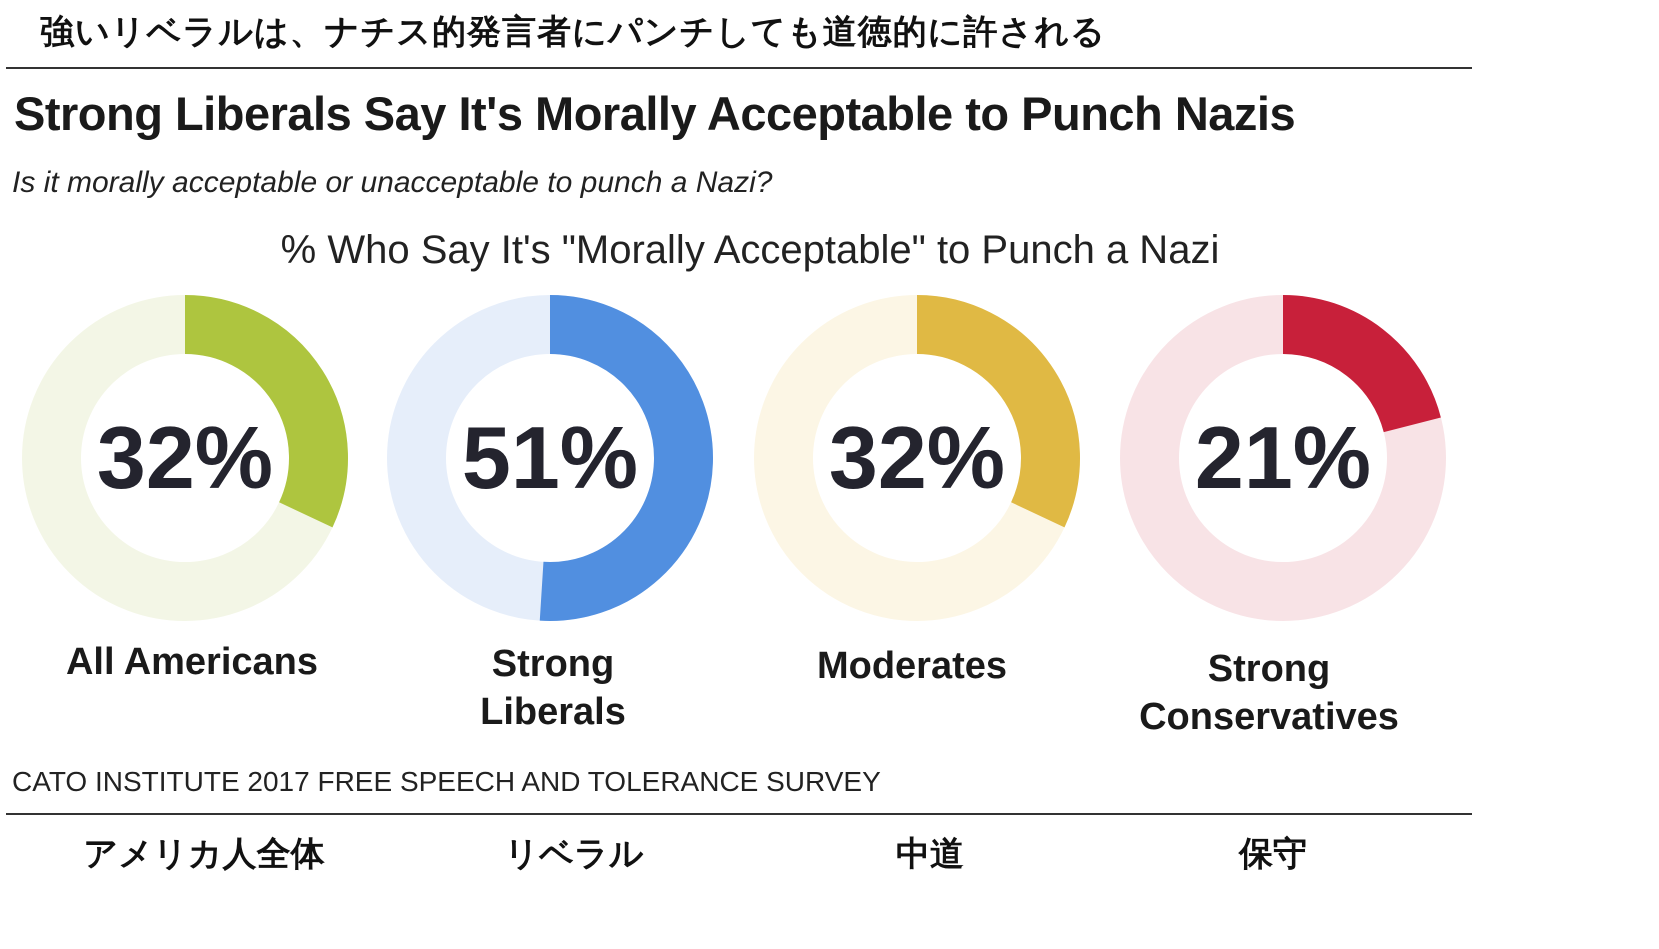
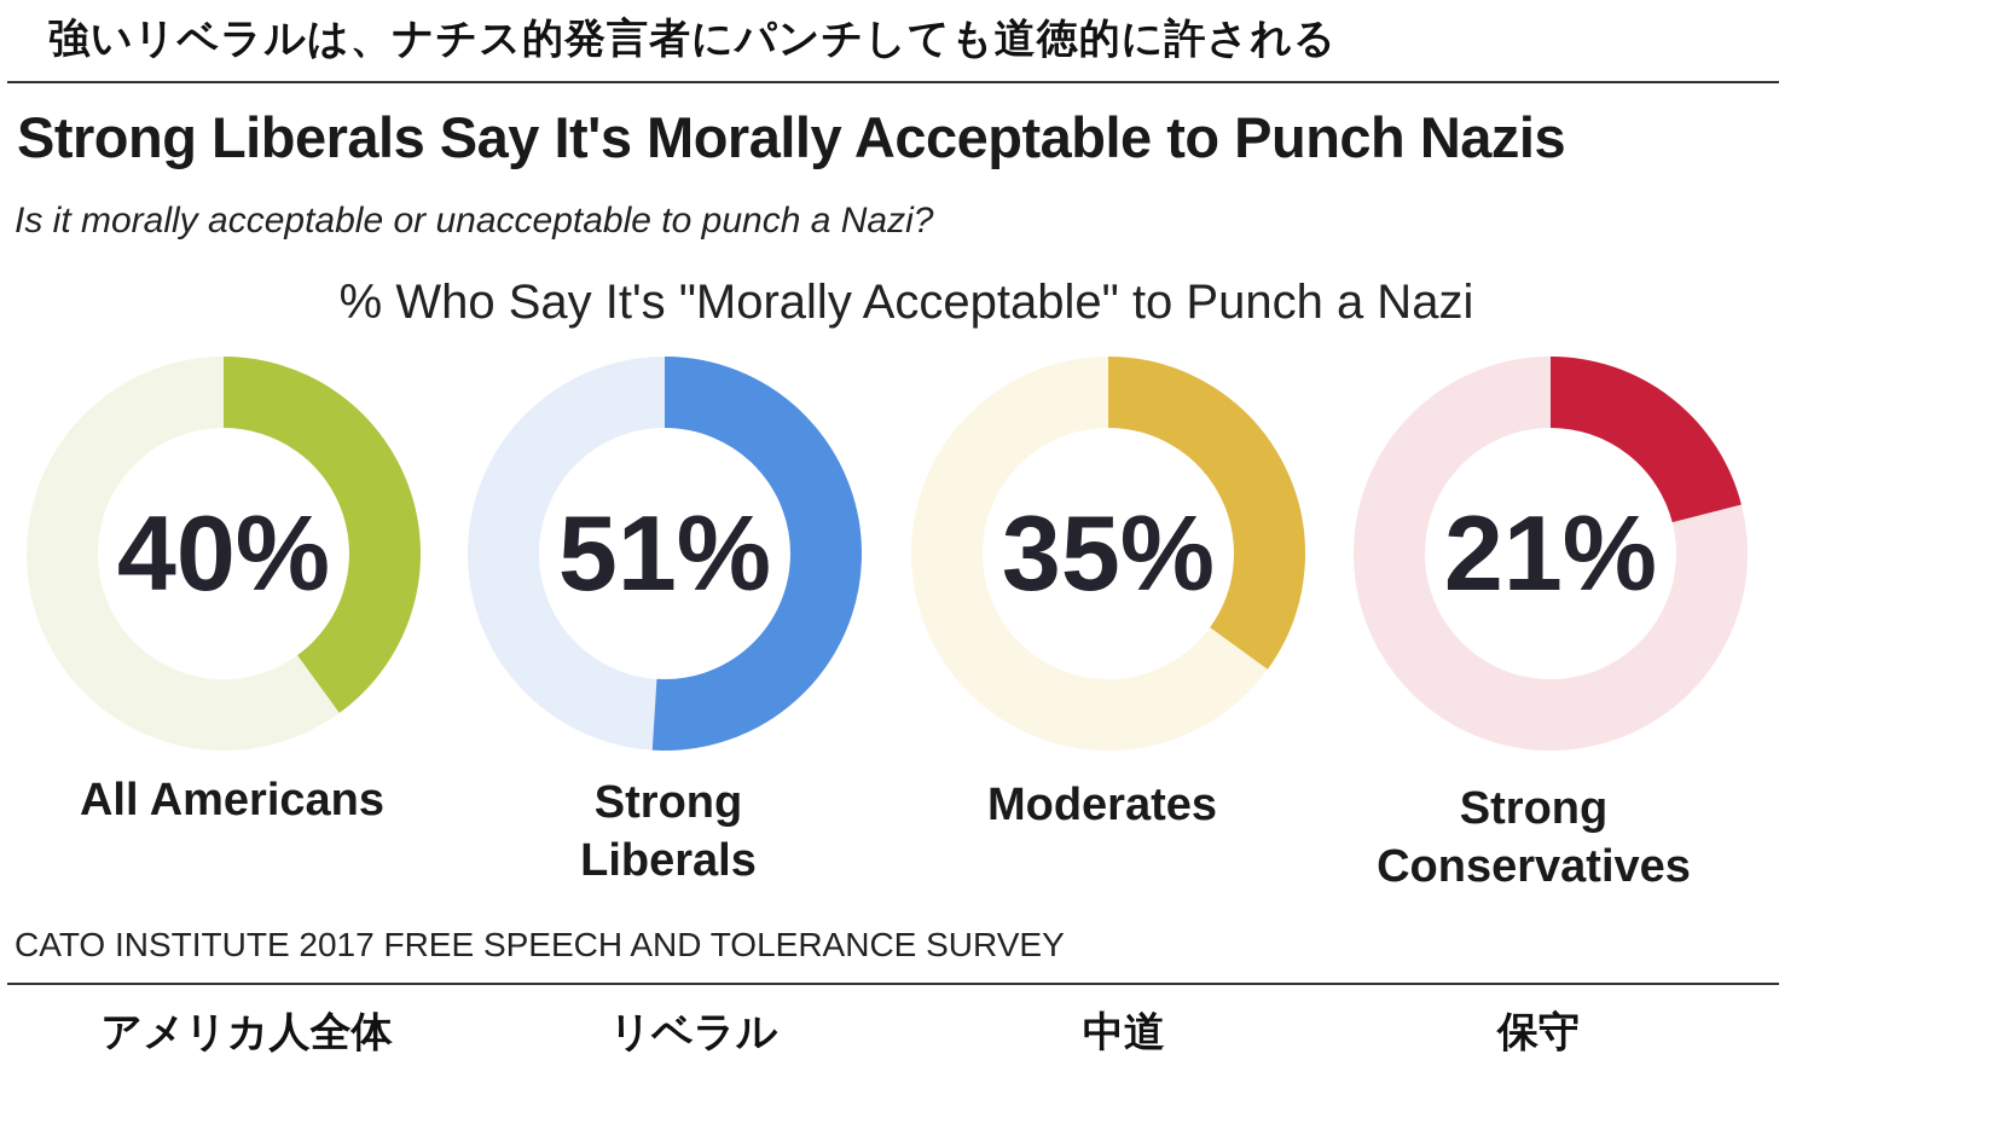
All Americans: 32% -> 40%
Moderates: 32% -> 35%
